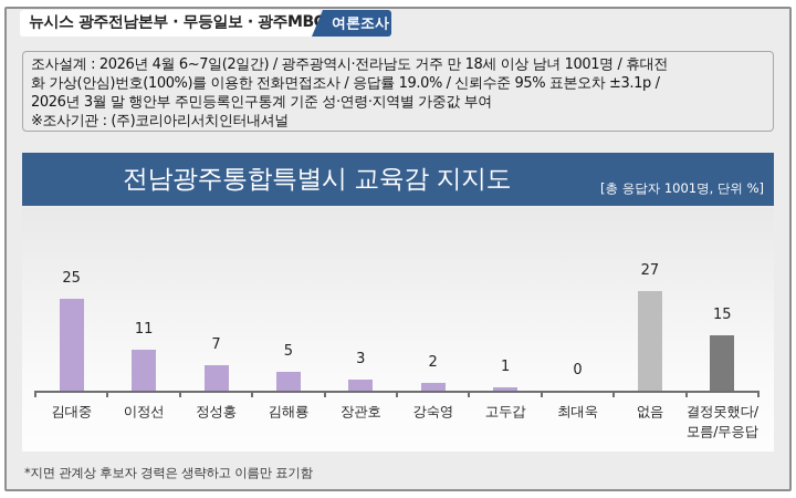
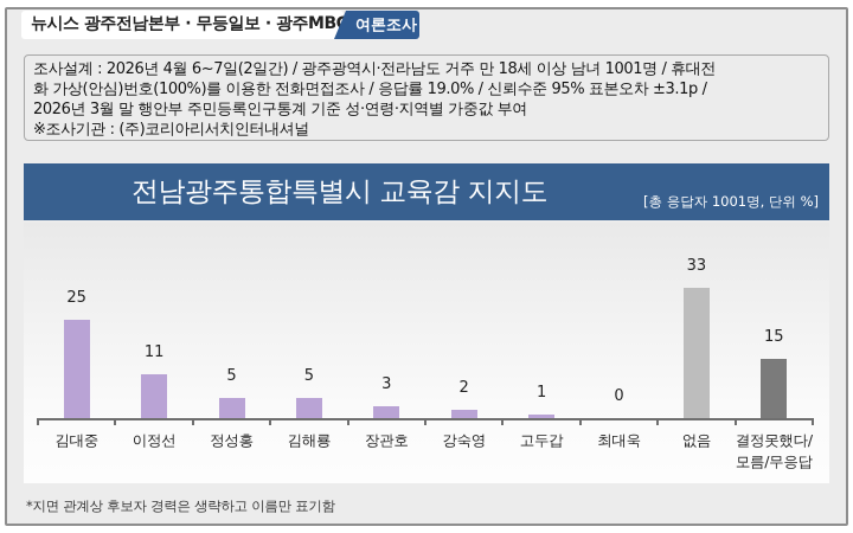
정성홍: 7 -> 5
없음: 27 -> 33
